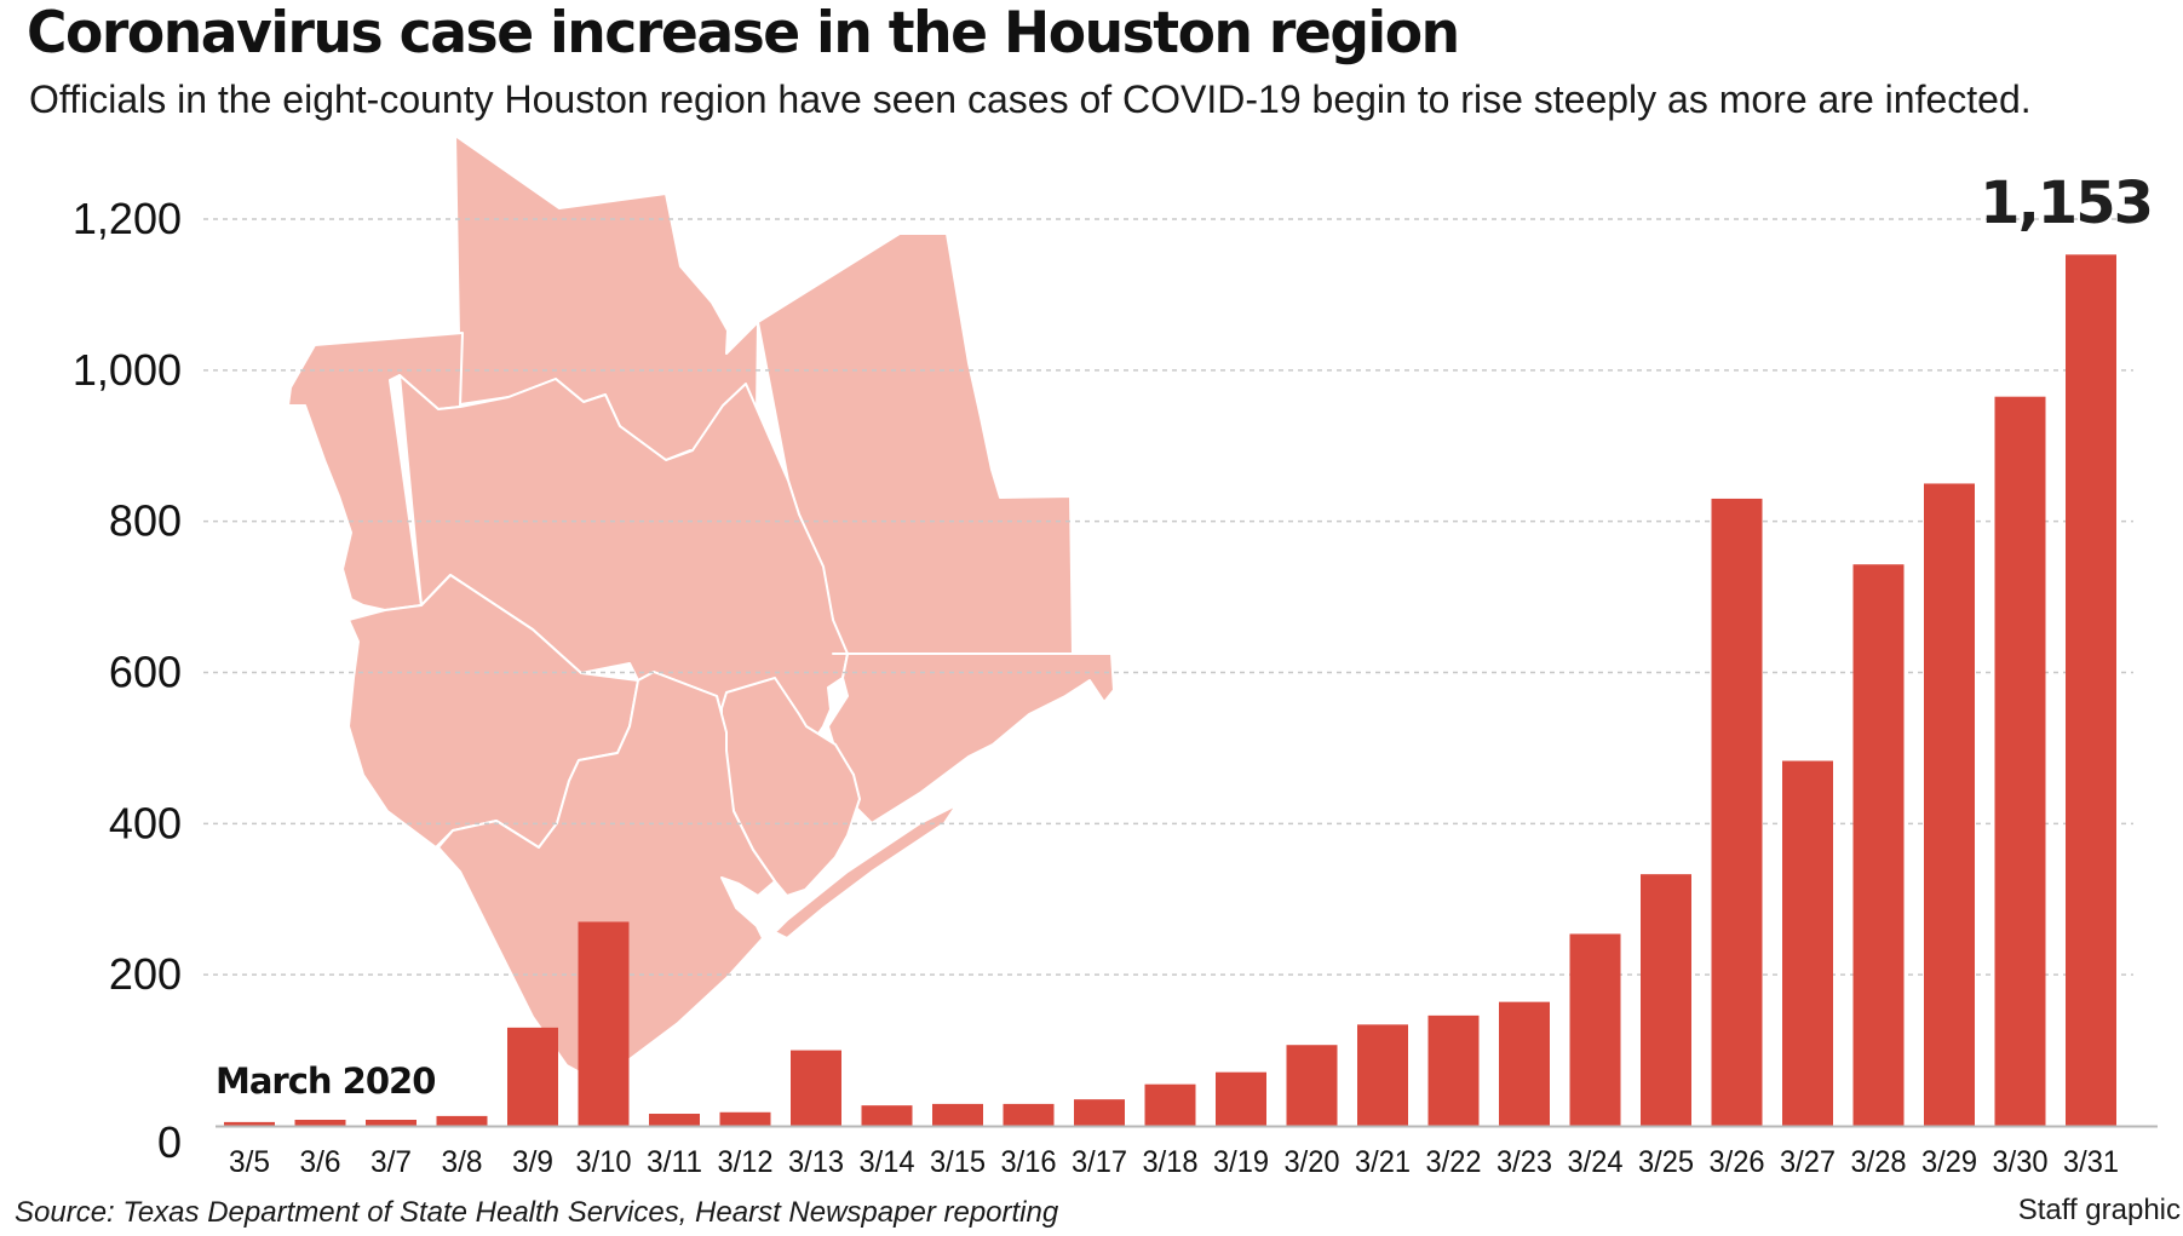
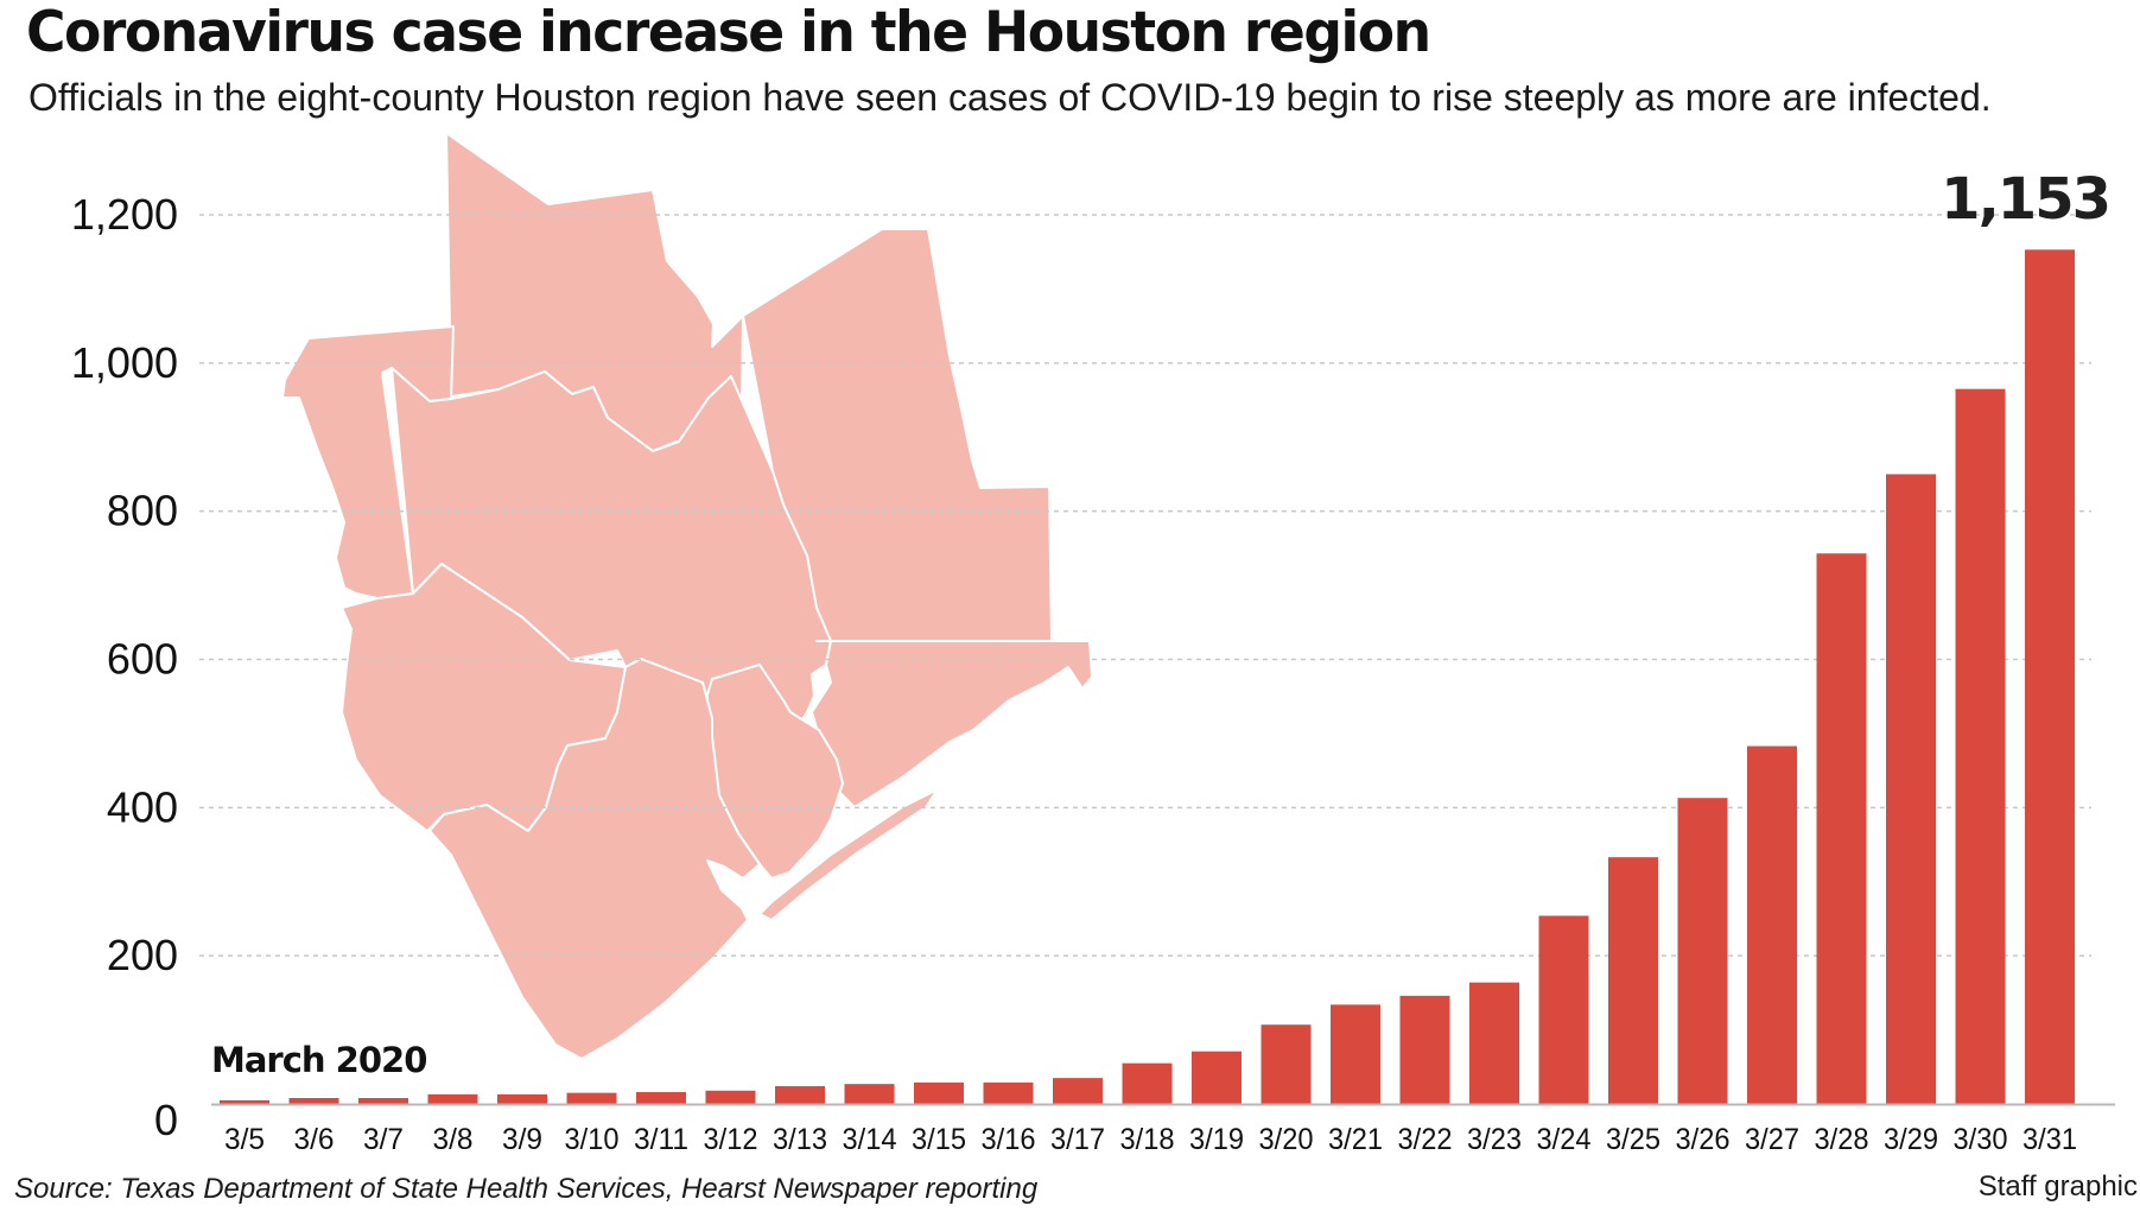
3/9: 130 -> 10
3/10: 270 -> 20
3/13: 100 -> 20
3/26: 830 -> 410
